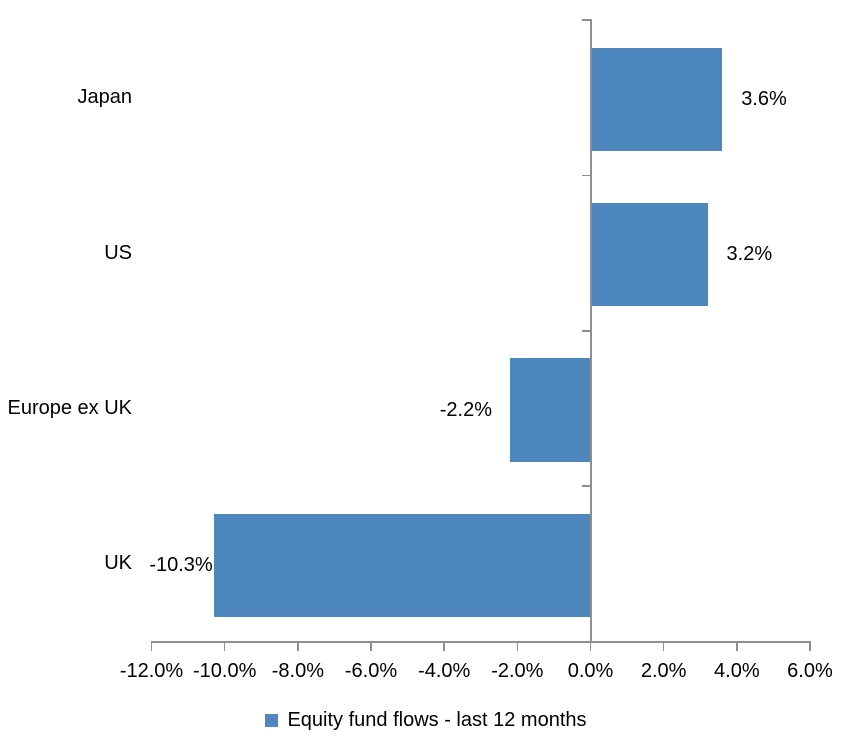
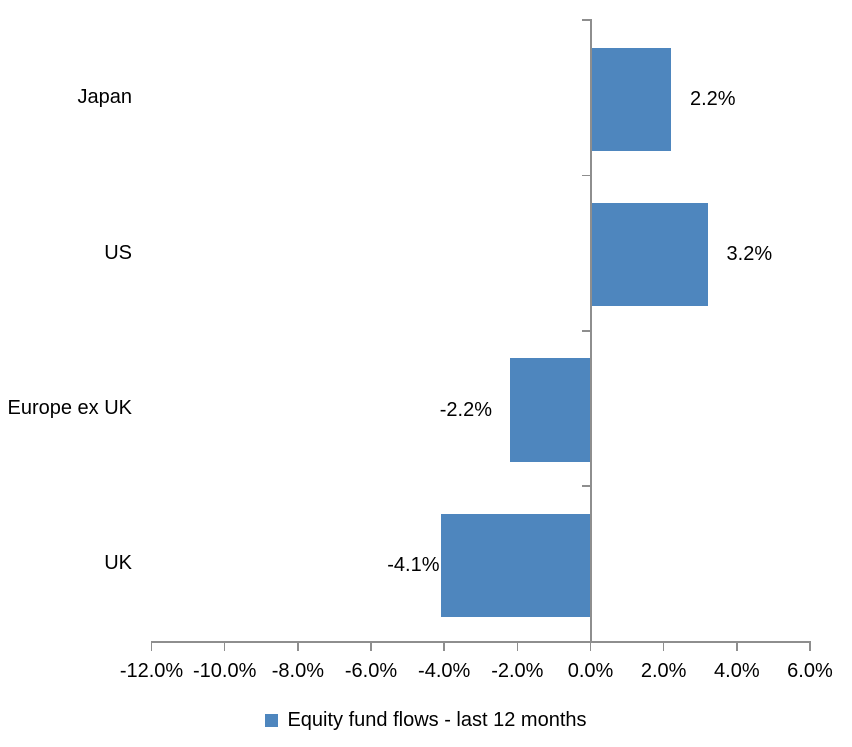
Japan: 3.6% -> 2.2%
UK: -10.3% -> -4.1%
